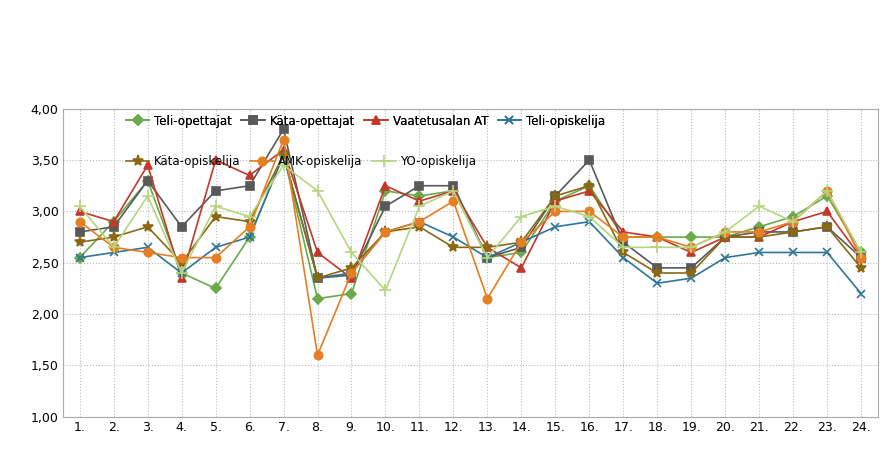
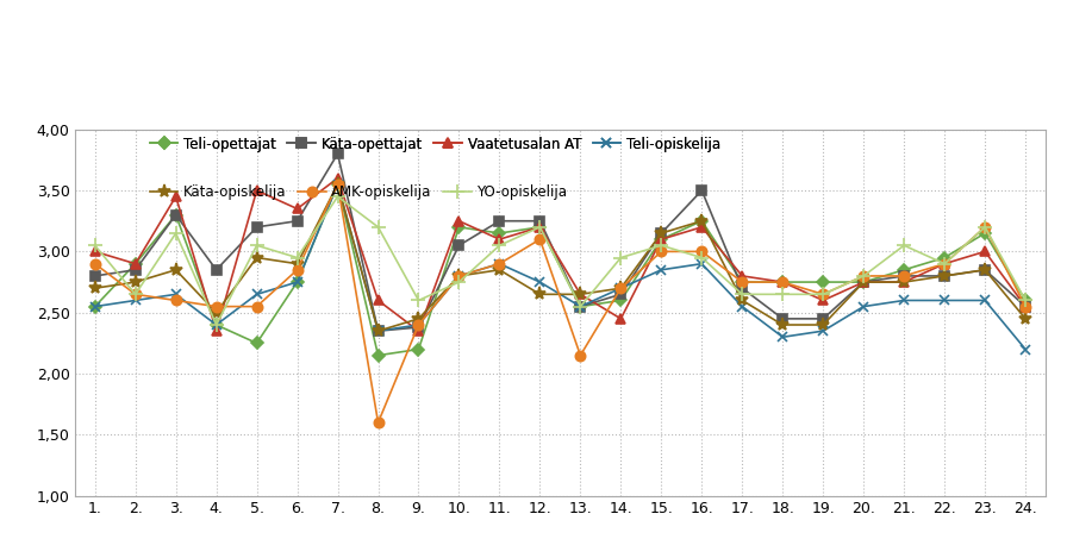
AMK-opiskelija/7.: 3,70 -> 3,55
YO-opiskelija/10.: 2,23 -> 2,75
